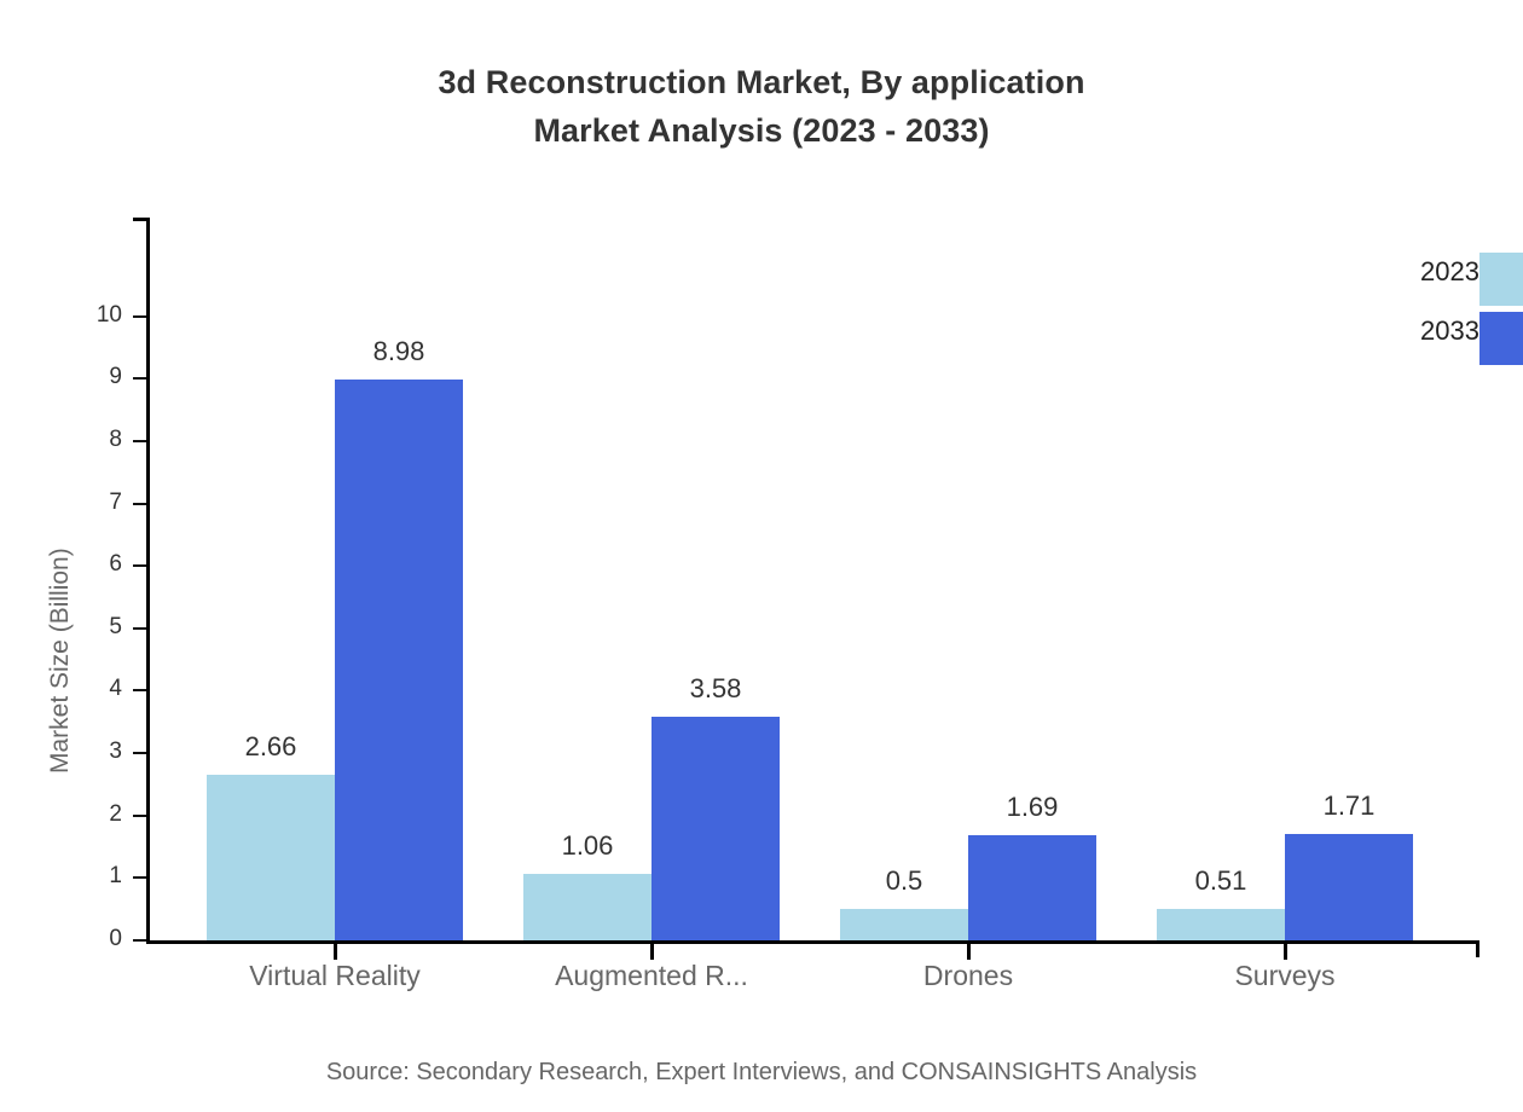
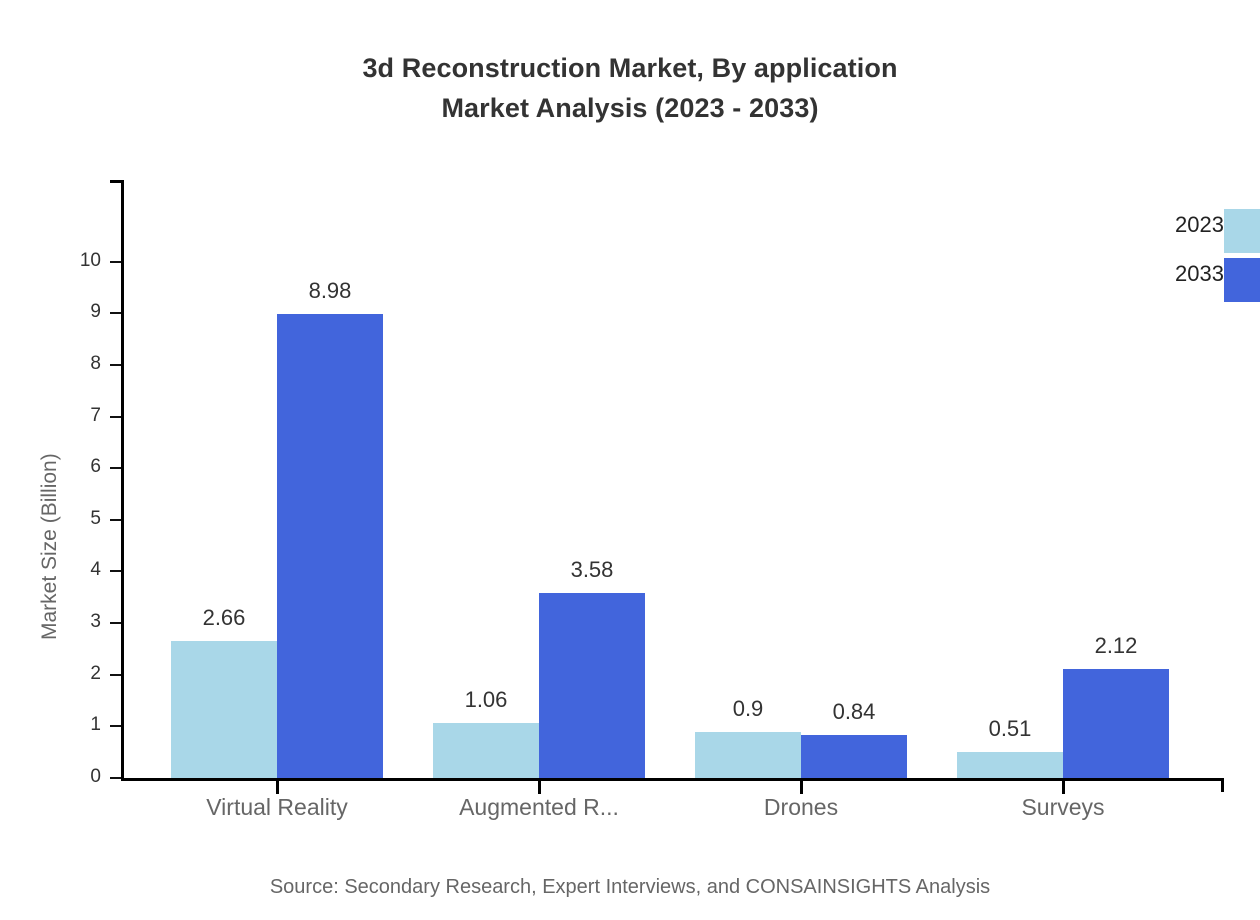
2023/Drones: 0.5 -> 0.9
2033/Drones: 1.69 -> 0.84
2033/Surveys: 1.71 -> 2.12
